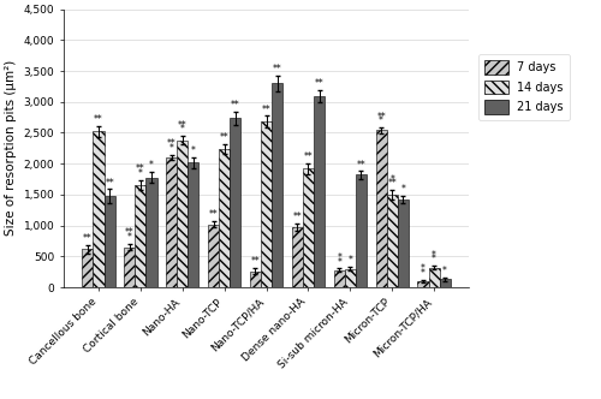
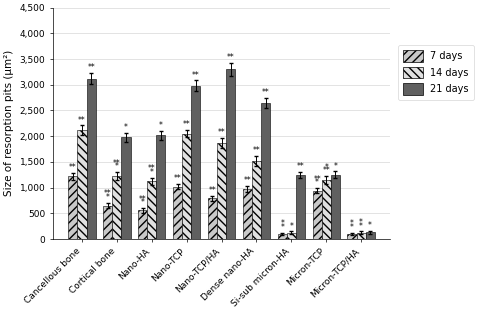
7 days/Cancellous bone: 620 -> 1,220
14 days/Cancellous bone: 2,520 -> 2,120
21 days/Cancellous bone: 1,480 -> 3,120
14 days/Cortical bone: 1,660 -> 1,230
21 days/Cortical bone: 1,780 -> 1,980
7 days/Nano-HA: 2,100 -> 560
14 days/Nano-HA: 2,380 -> 1,120
14 days/Nano-TCP: 2,240 -> 2,050
21 days/Nano-TCP: 2,740 -> 2,980
7 days/Nano-TCP/HA: 260 -> 790
14 days/Nano-TCP/HA: 2,680 -> 1,870
14 days/Dense nano-HA: 1,920 -> 1,520
21 days/Dense nano-HA: 3,100 -> 2,650
7 days/Si-sub micron-HA: 280 -> 100
14 days/Si-sub micron-HA: 300 -> 120
21 days/Si-sub micron-HA: 1,820 -> 1,250
7 days/Micron-TCP: 2,540 -> 940
14 days/Micron-TCP: 1,500 -> 1,150
21 days/Micron-TCP: 1,420 -> 1,250
14 days/Micron-TCP/HA: 320 -> 120
